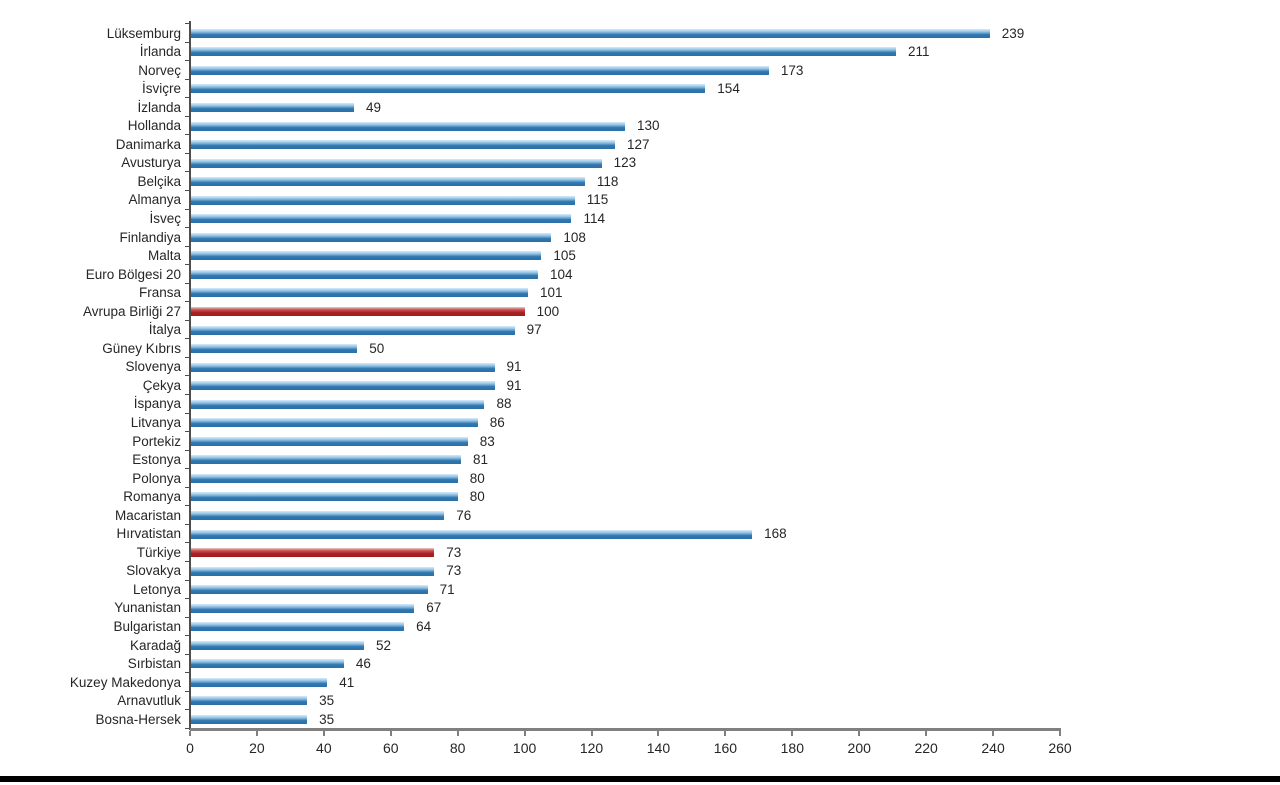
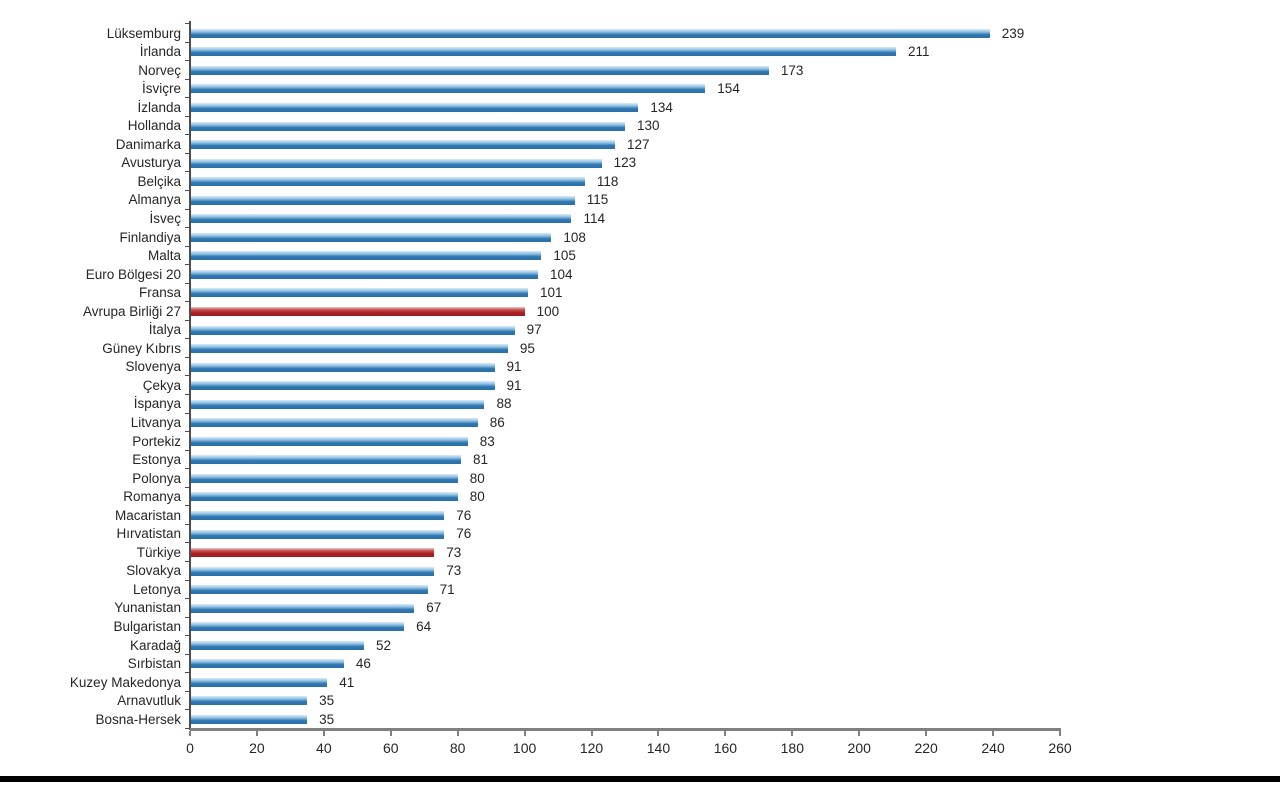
İzlanda: 49 -> 134
Güney Kıbrıs: 50 -> 95
Hırvatistan: 168 -> 76
